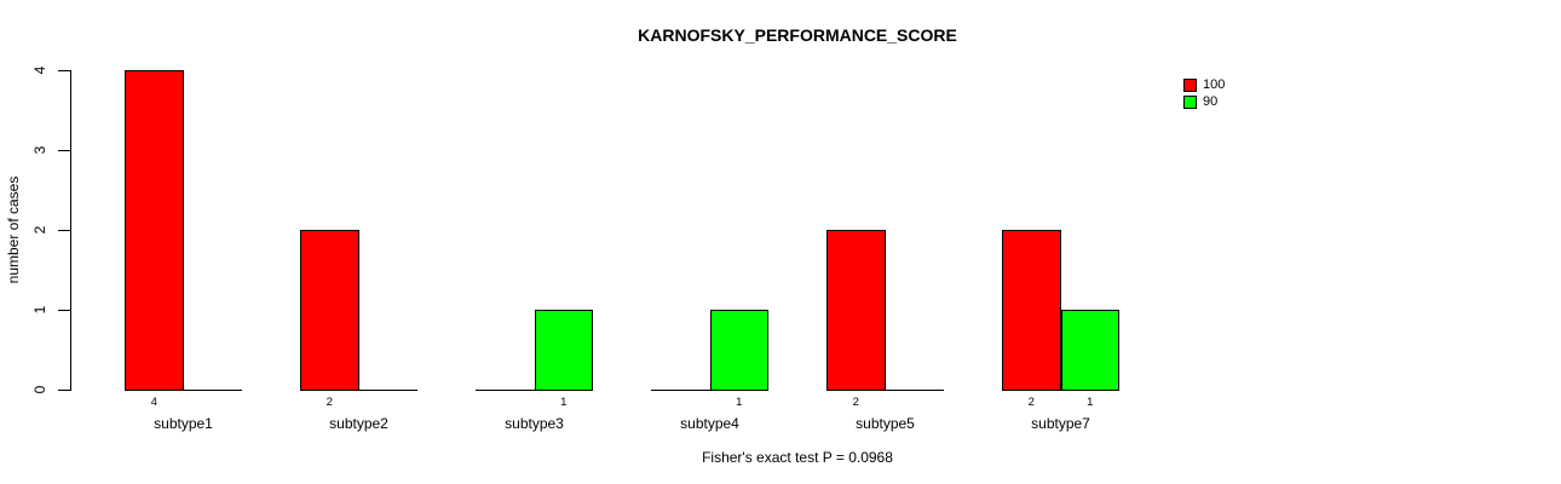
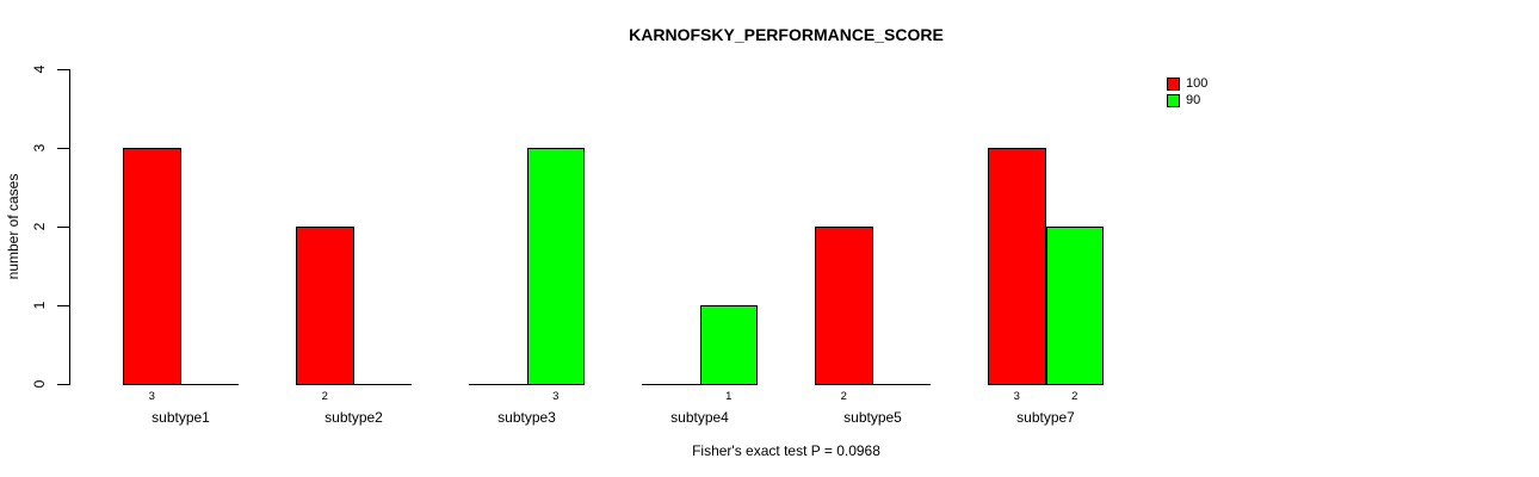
100/subtype1: 4 -> 3
90/subtype3: 1 -> 3
100/subtype7: 2 -> 3
90/subtype7: 1 -> 2
